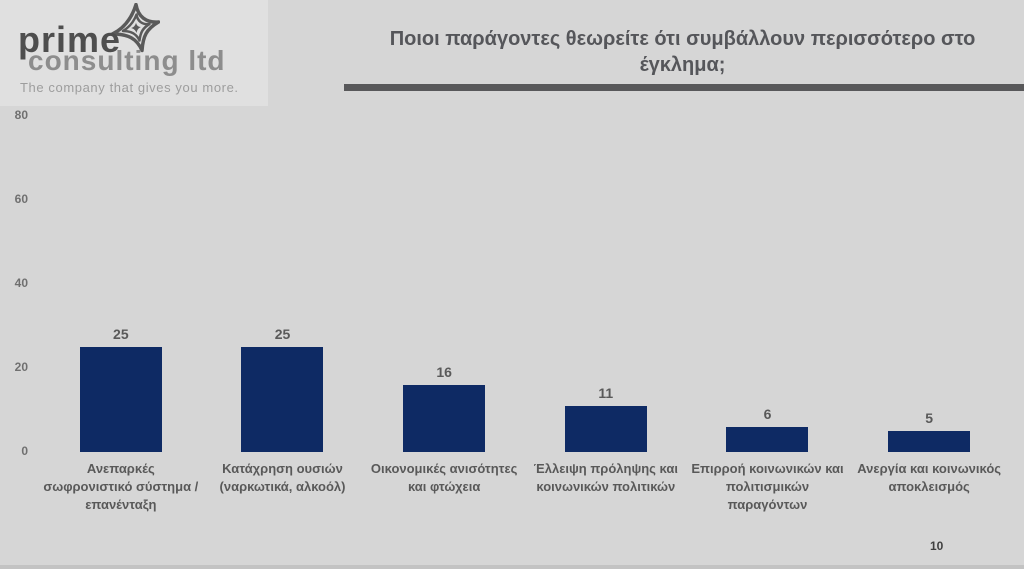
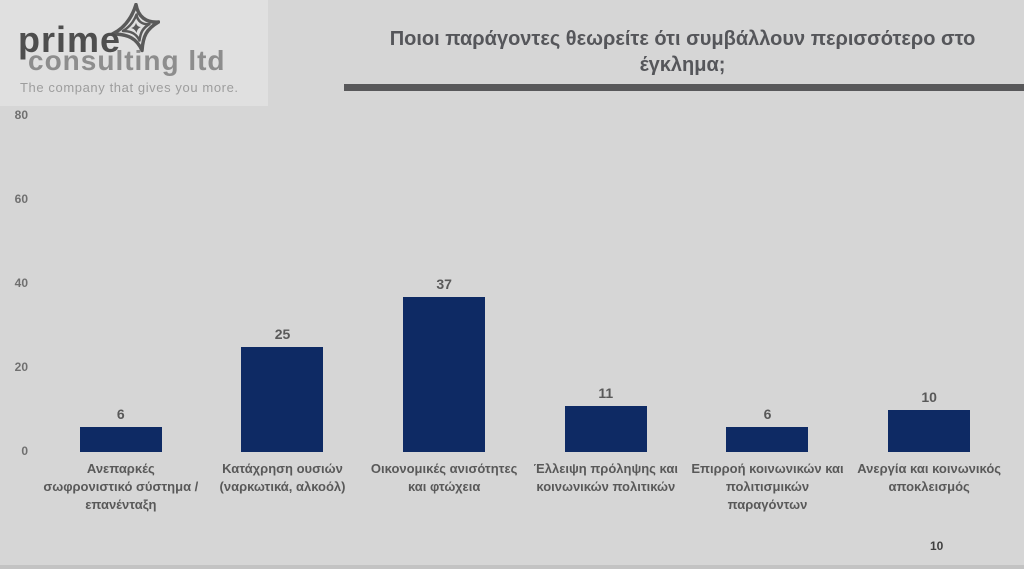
Ανεπαρκές σωφρονιστικό σύστημα / επανένταξη: 25 -> 6
Οικονομικές ανισότητες και φτώχεια: 16 -> 37
Ανεργία και κοινωνικός αποκλεισμός: 5 -> 10
